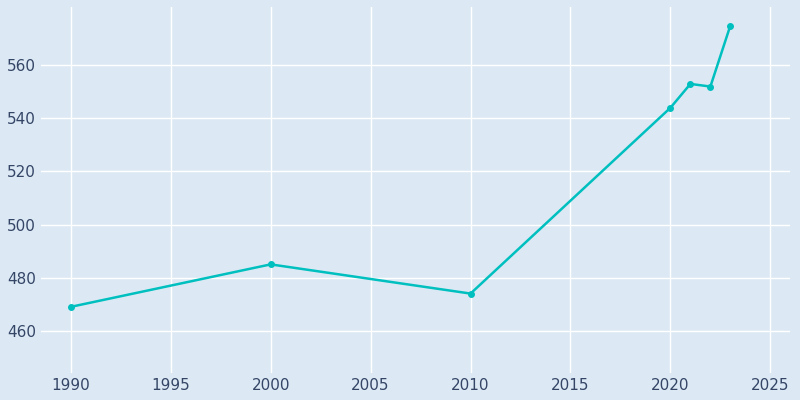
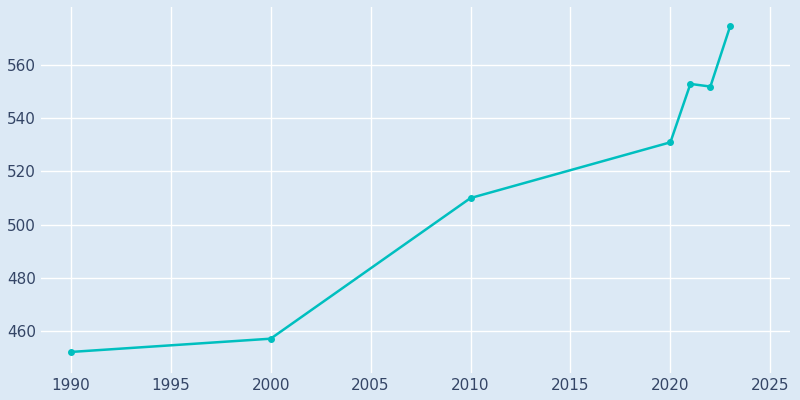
1990: 469 -> 452
2000: 485 -> 457
2010: 474 -> 510
2020: 544 -> 531
